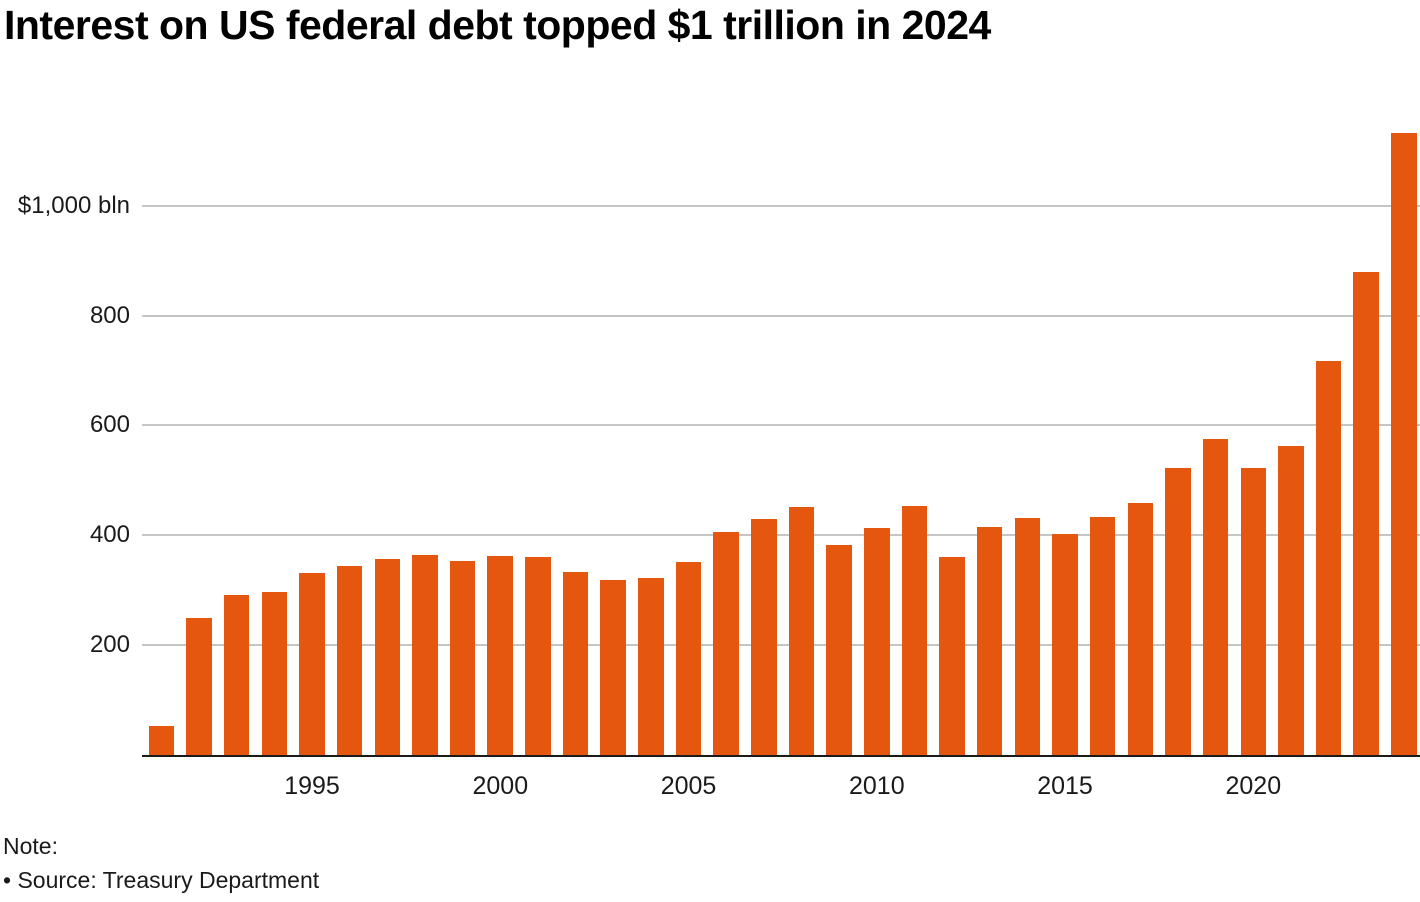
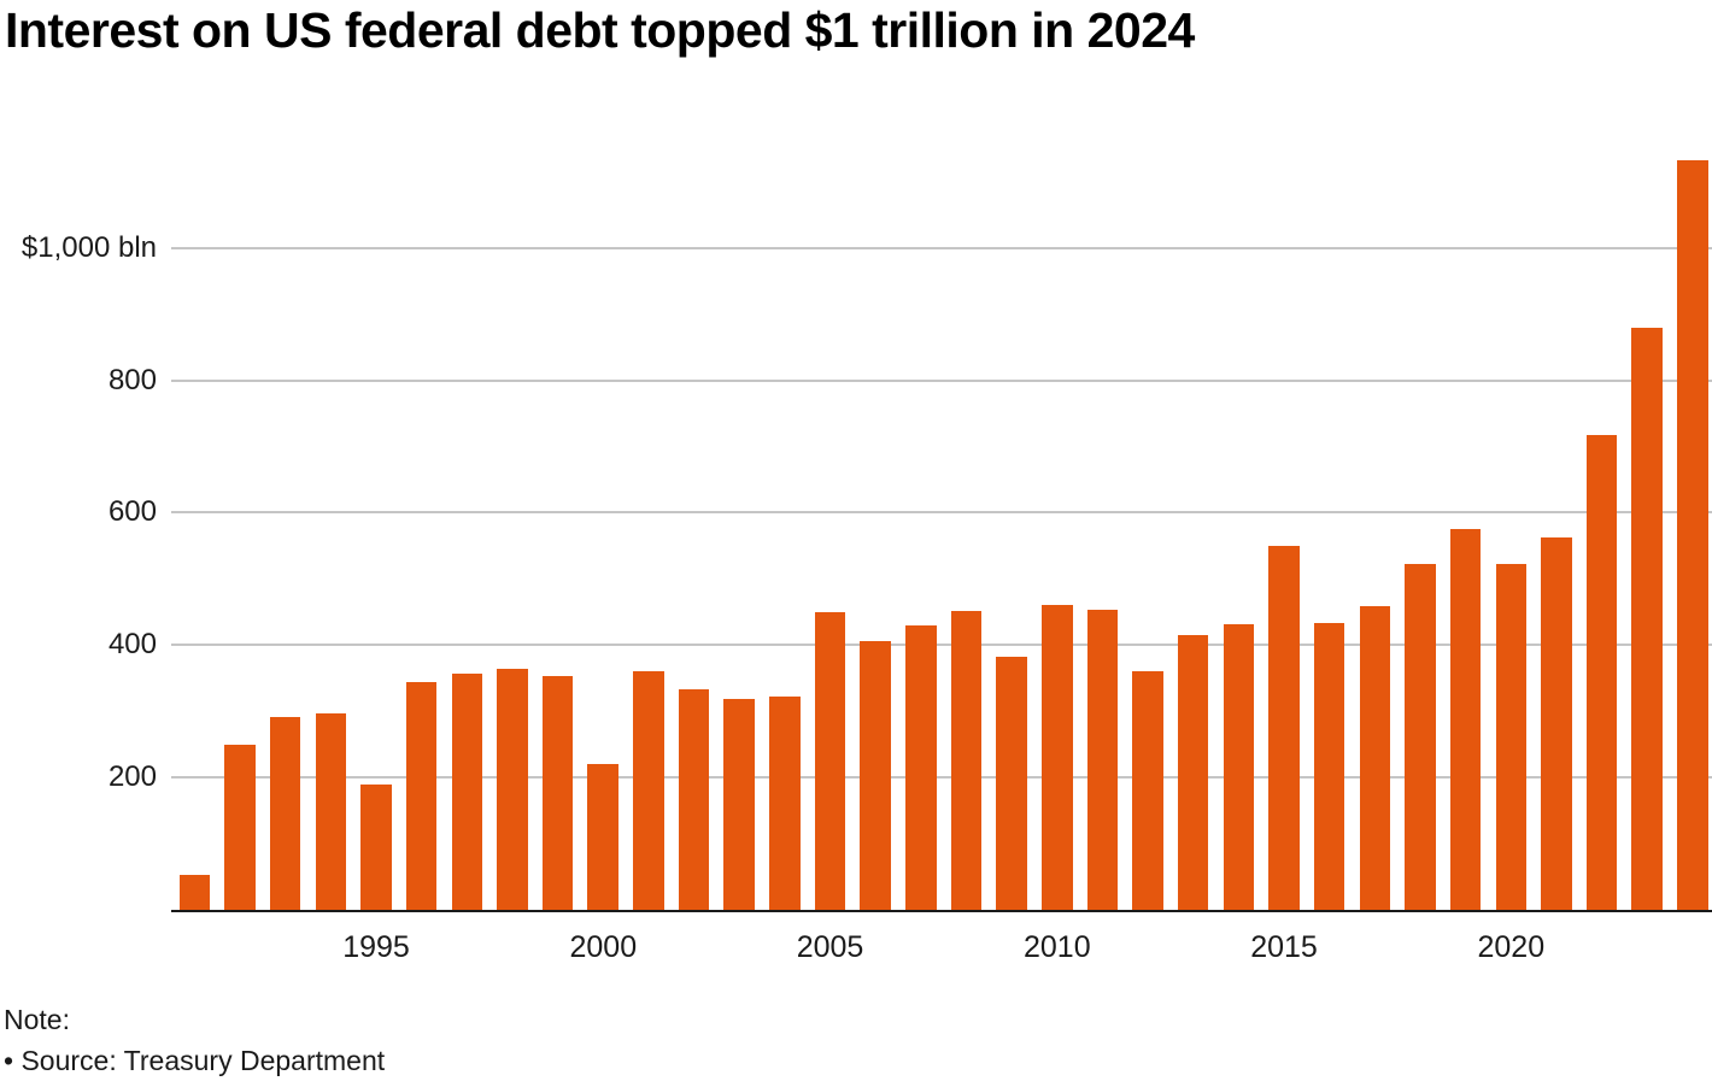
1995: 330 -> 190
2000: 360 -> 220
2005: 350 -> 450
2010: 410 -> 460
2015: 400 -> 550
